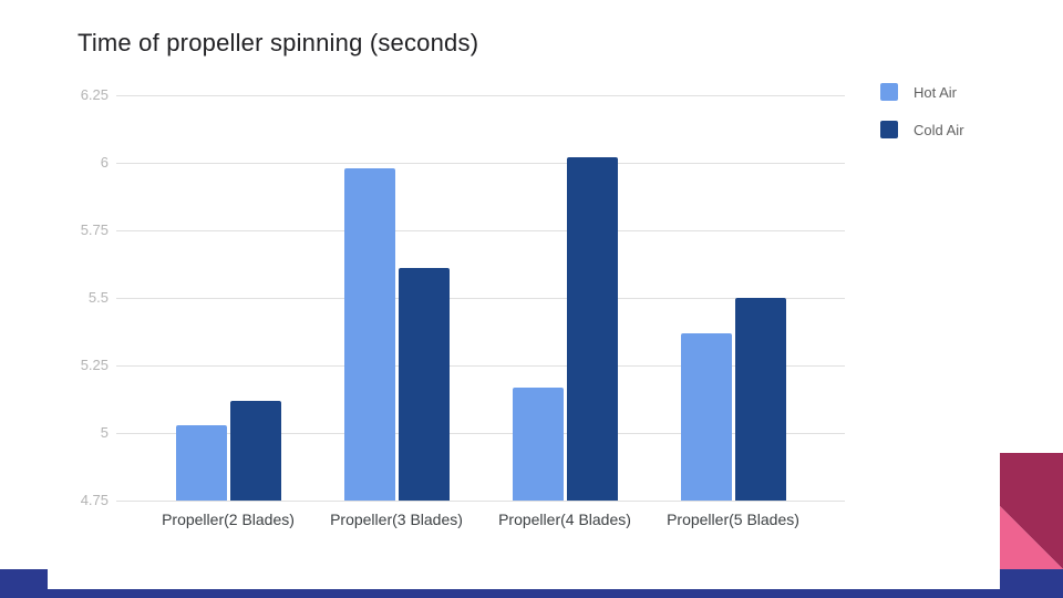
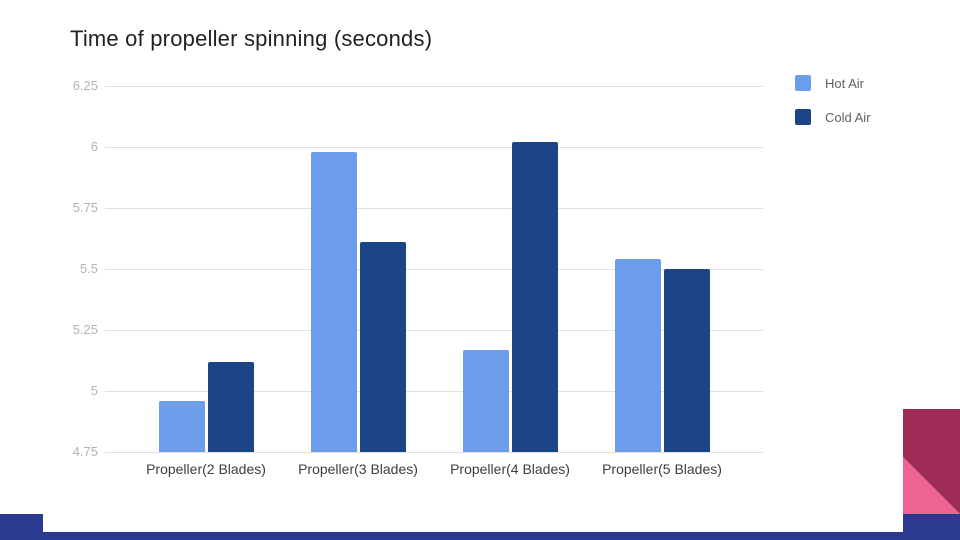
Hot Air/Propeller(2 Blades): 5.03 -> 4.96
Hot Air/Propeller(5 Blades): 5.37 -> 5.54
